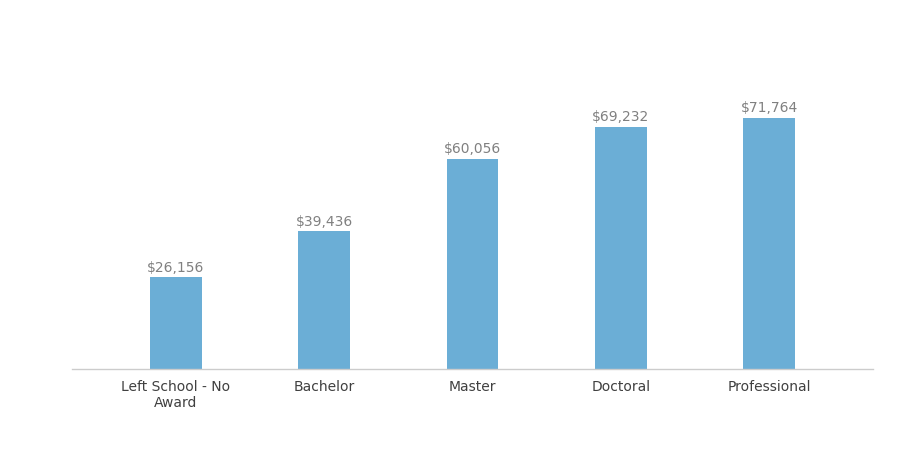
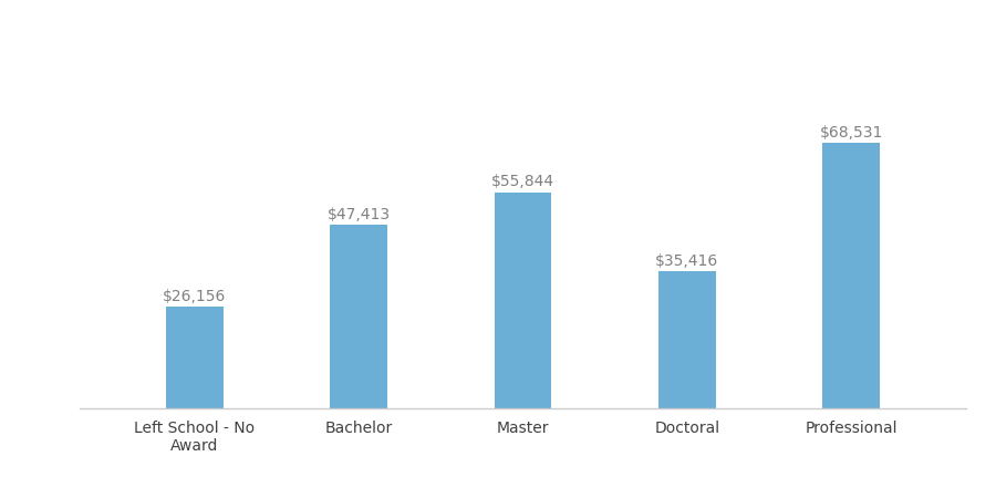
Bachelor: $39,436 -> $47,413
Master: $60,056 -> $55,844
Doctoral: $69,232 -> $35,416
Professional: $71,764 -> $68,531
